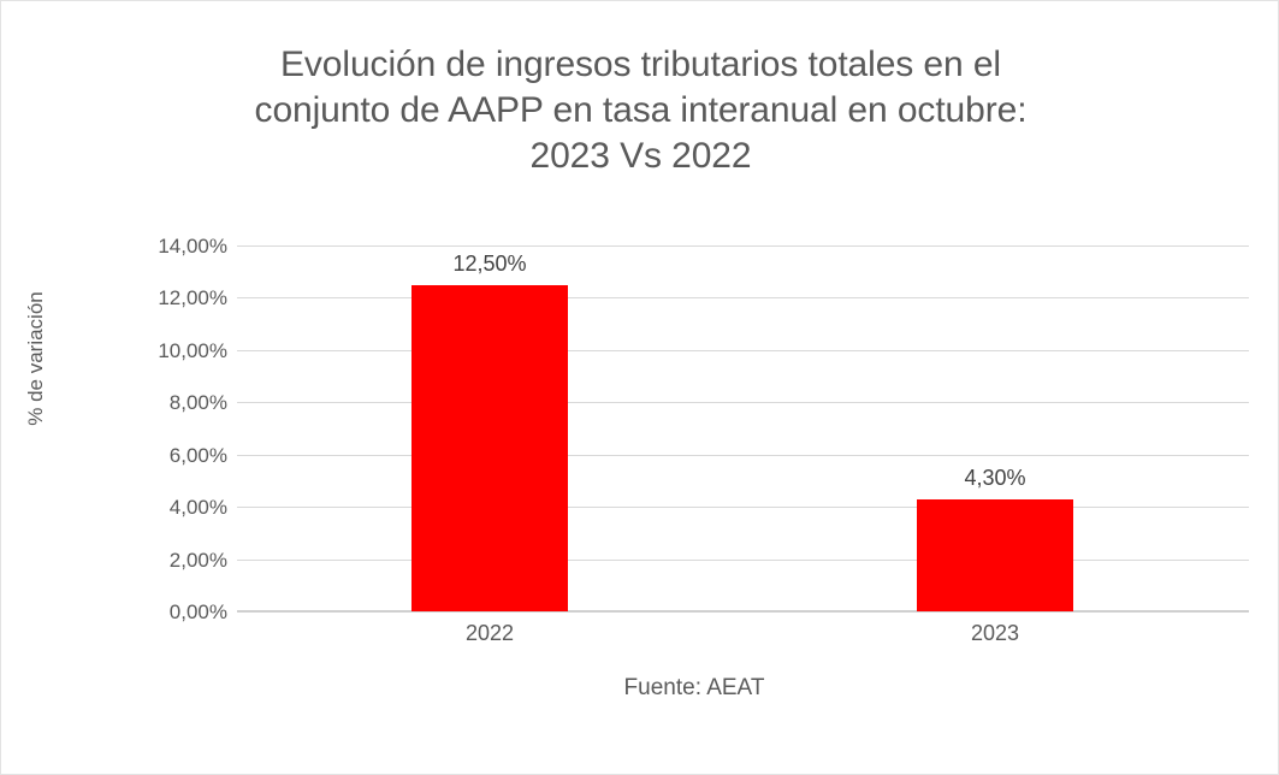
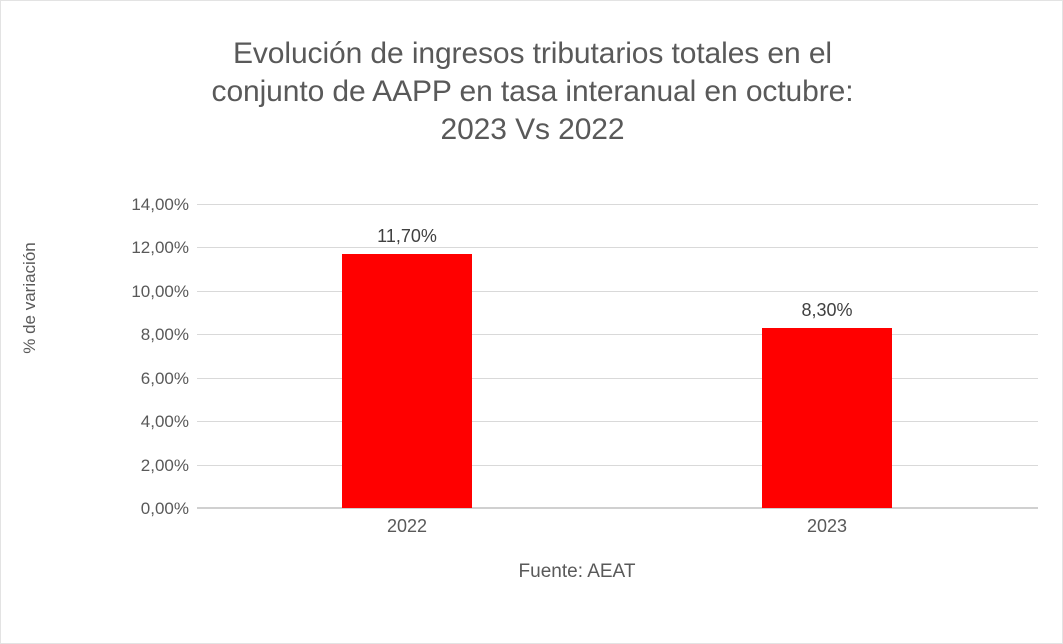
2022: 12,50% -> 11,70%
2023: 4,30% -> 8,30%
